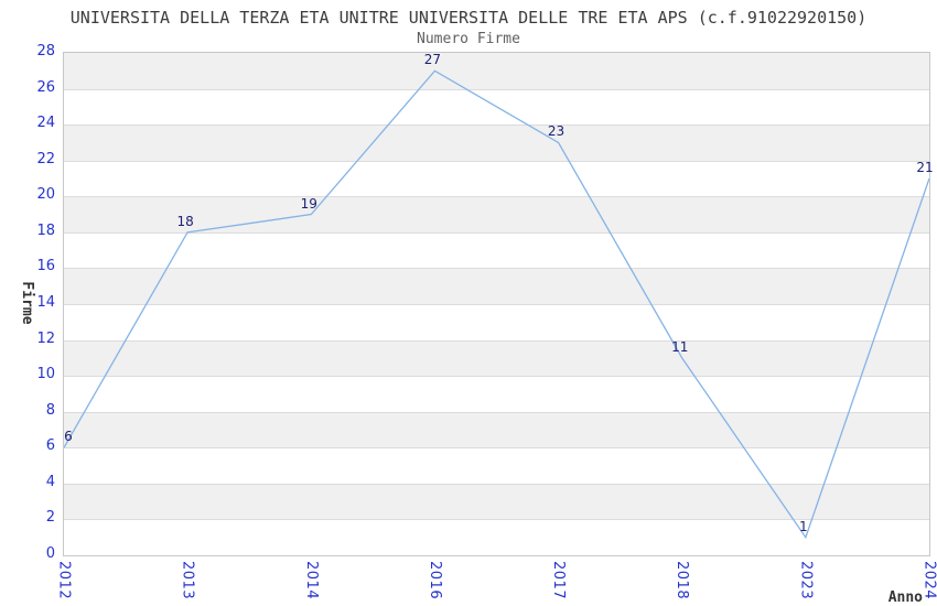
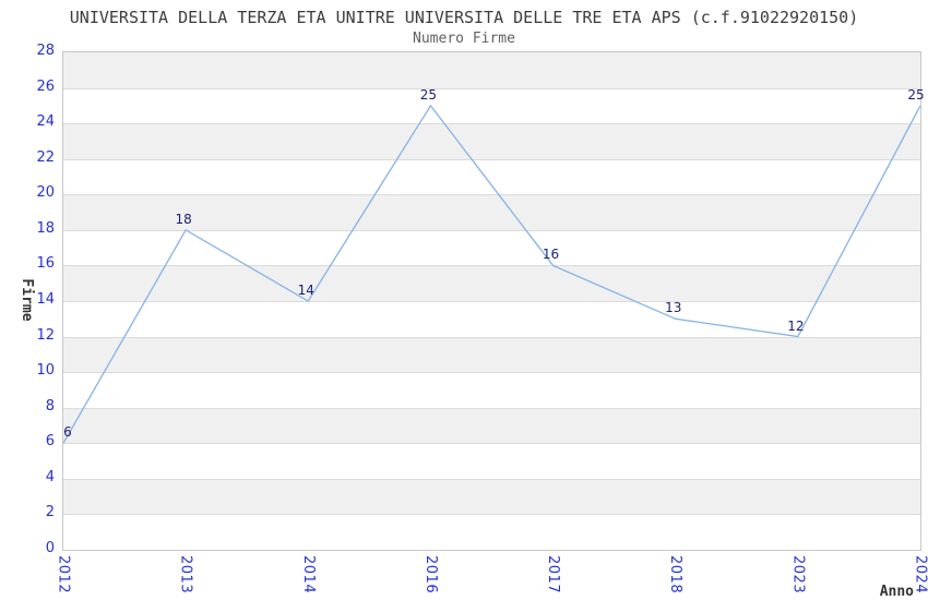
2014: 19 -> 14
2016: 27 -> 25
2017: 23 -> 16
2018: 11 -> 13
2023: 1 -> 12
2024: 21 -> 25
